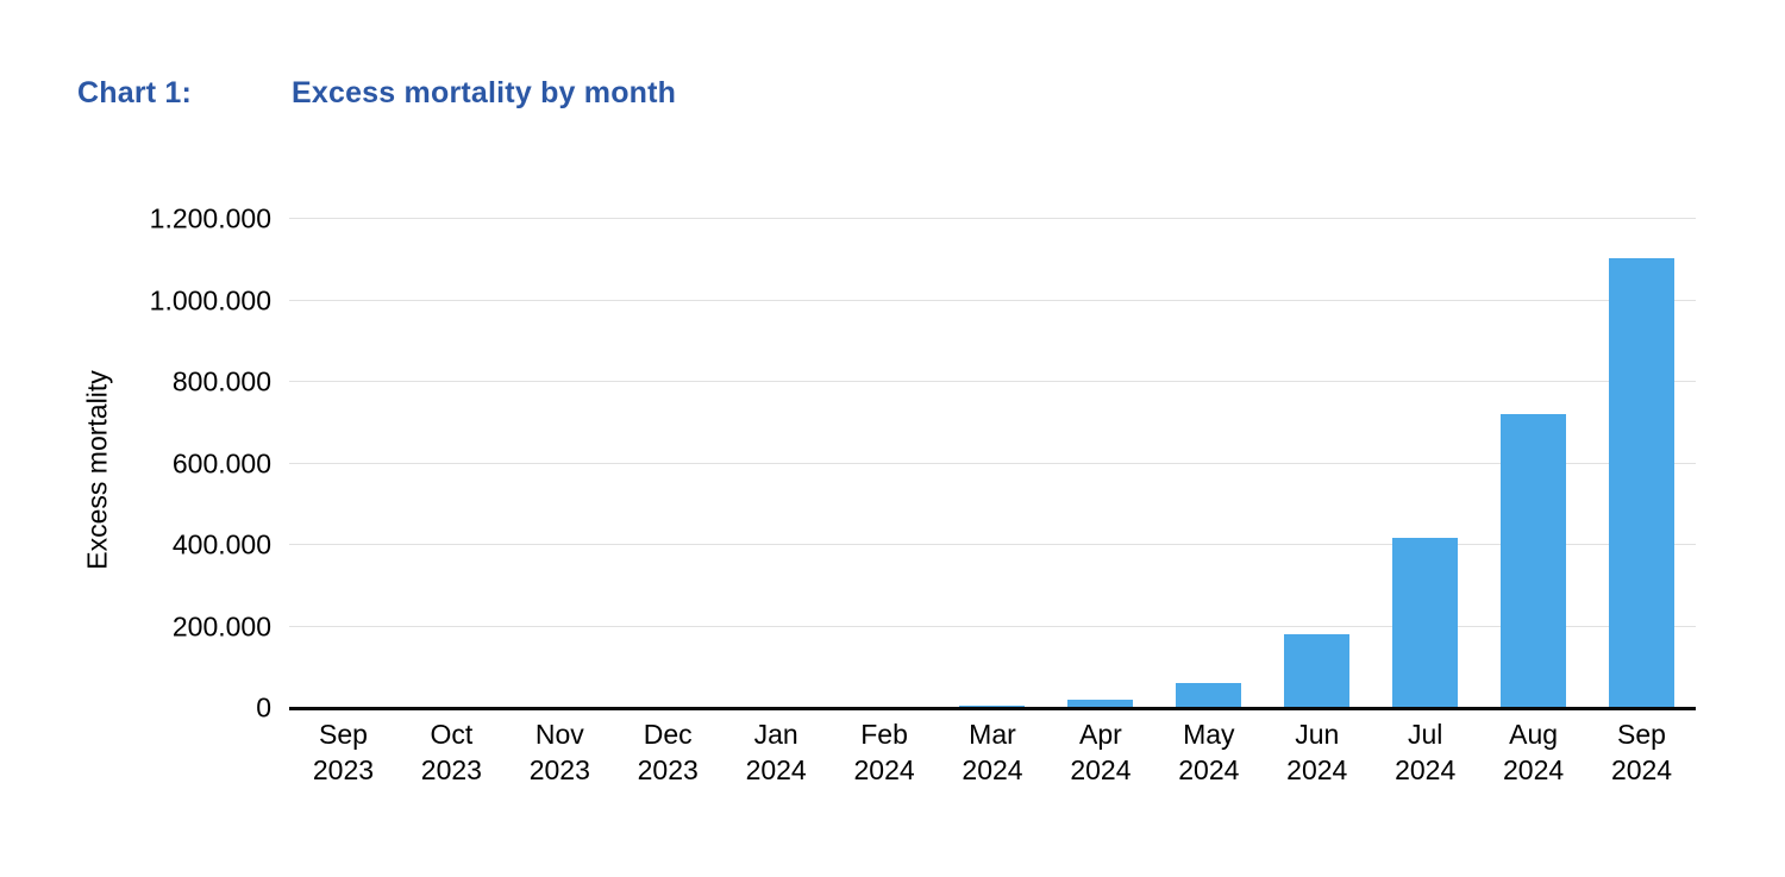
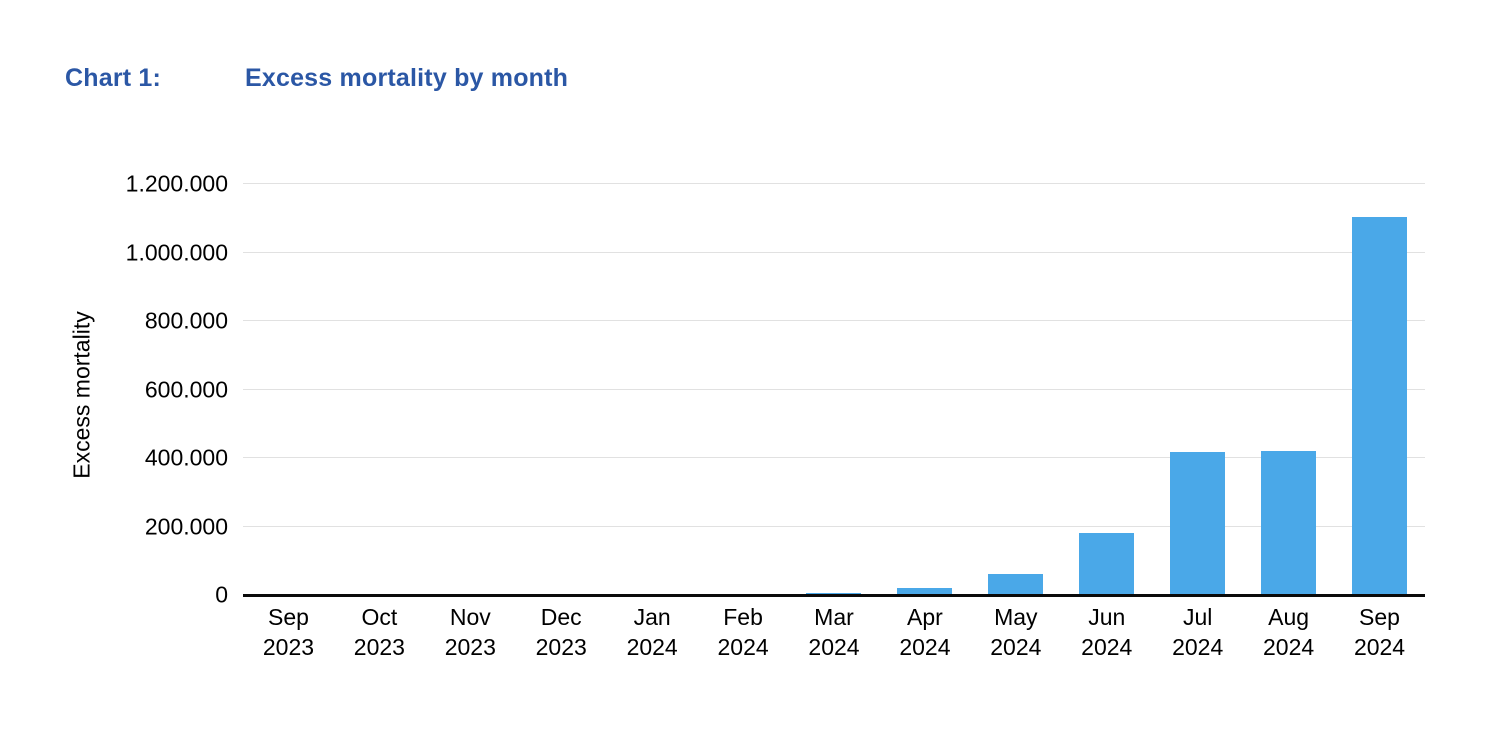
Aug 2024: 720000 -> 420000
